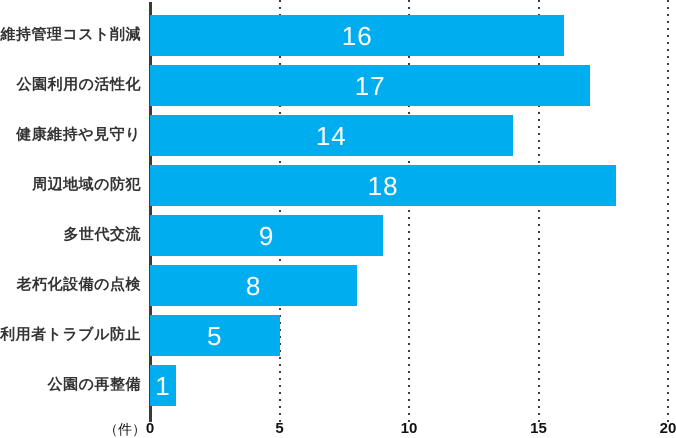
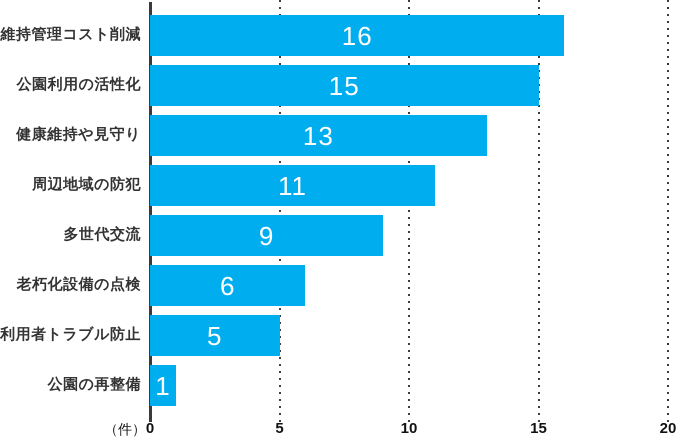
公園利用の活性化: 17 -> 15
健康維持や見守り: 14 -> 13
周辺地域の防犯: 18 -> 11
老朽化設備の点検: 8 -> 6
